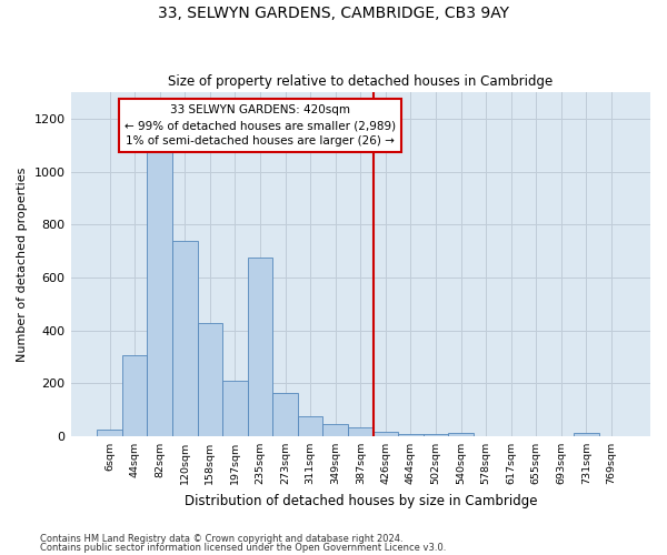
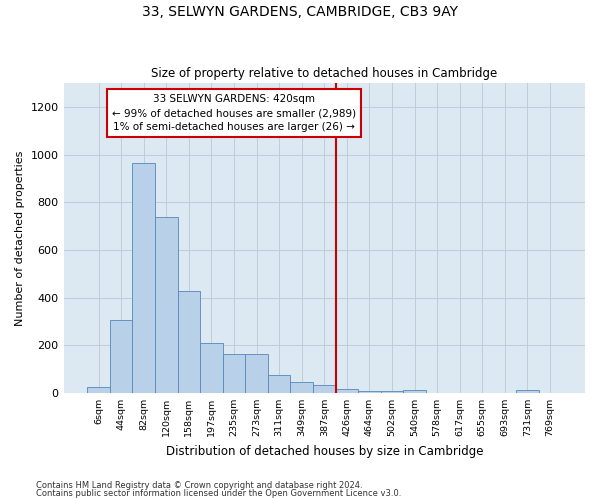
82sqm: 1085 -> 965
235sqm: 675 -> 165
